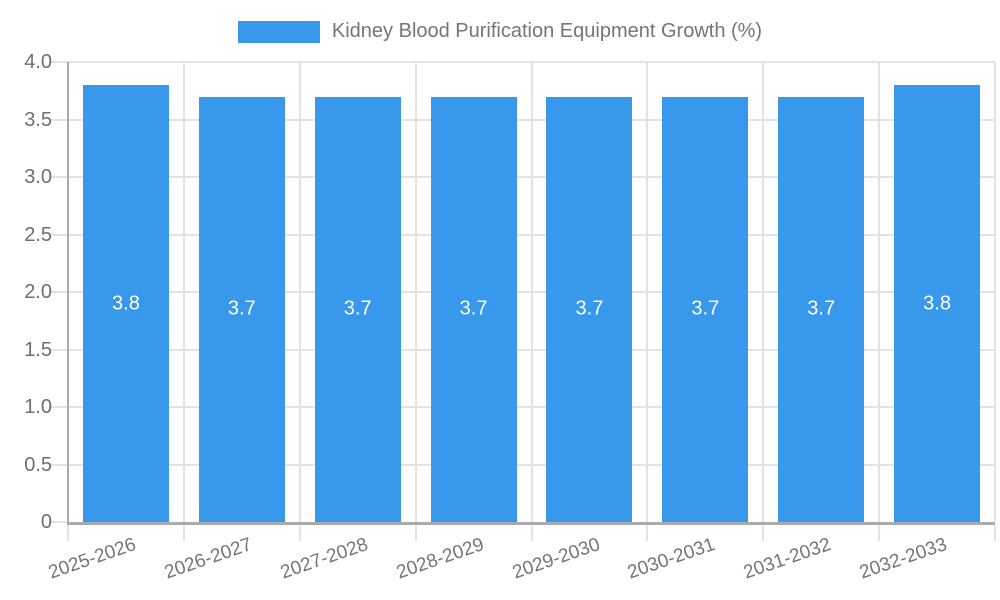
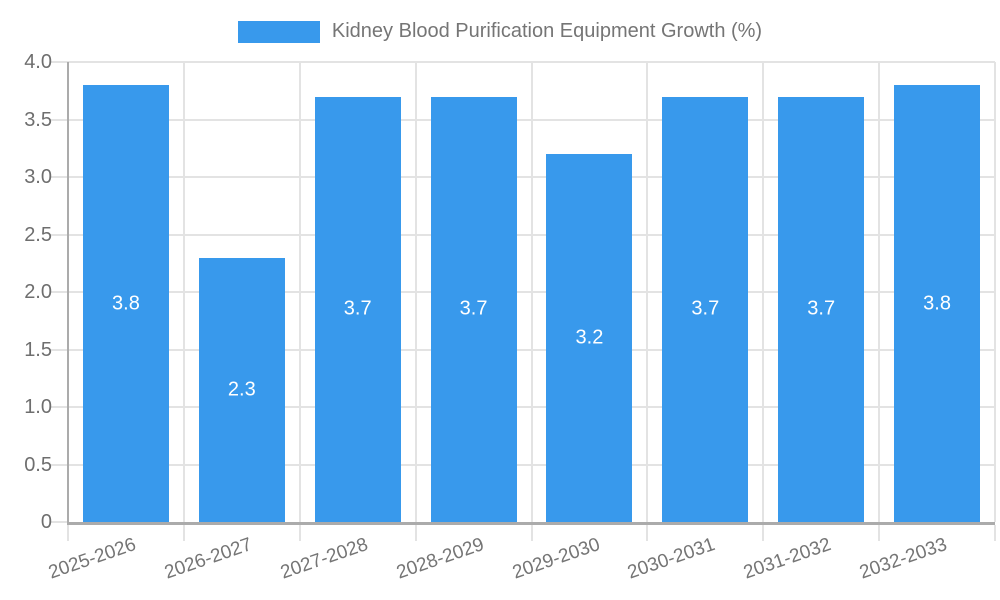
2026-2027: 3.7 -> 2.3
2029-2030: 3.7 -> 3.2
